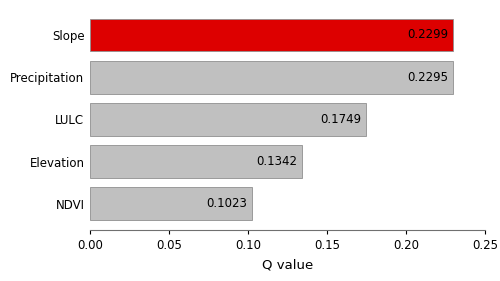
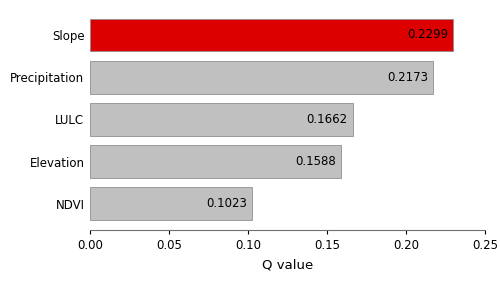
Precipitation: 0.2295 -> 0.2173
LULC: 0.1749 -> 0.1662
Elevation: 0.1342 -> 0.1588
